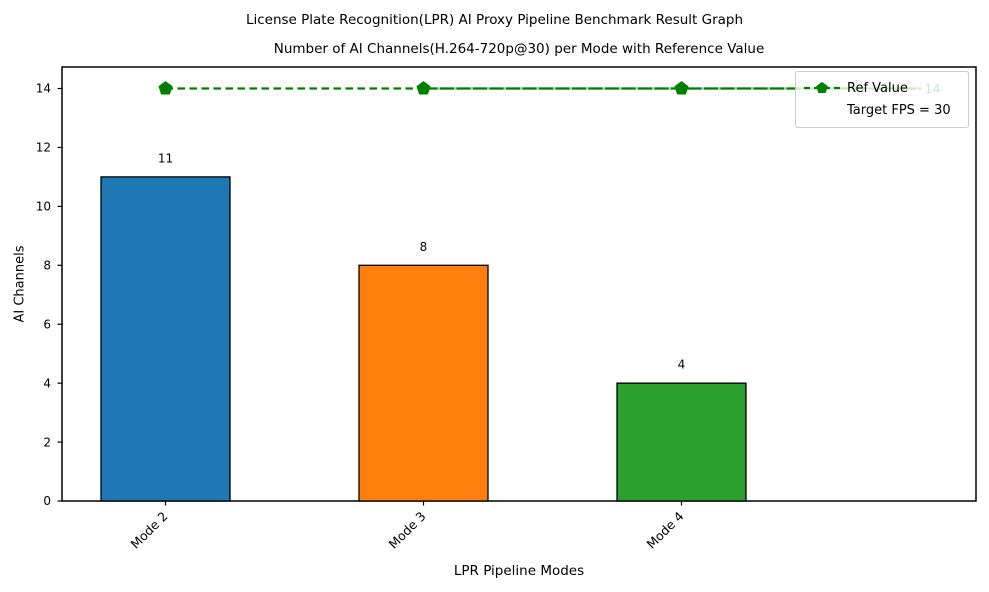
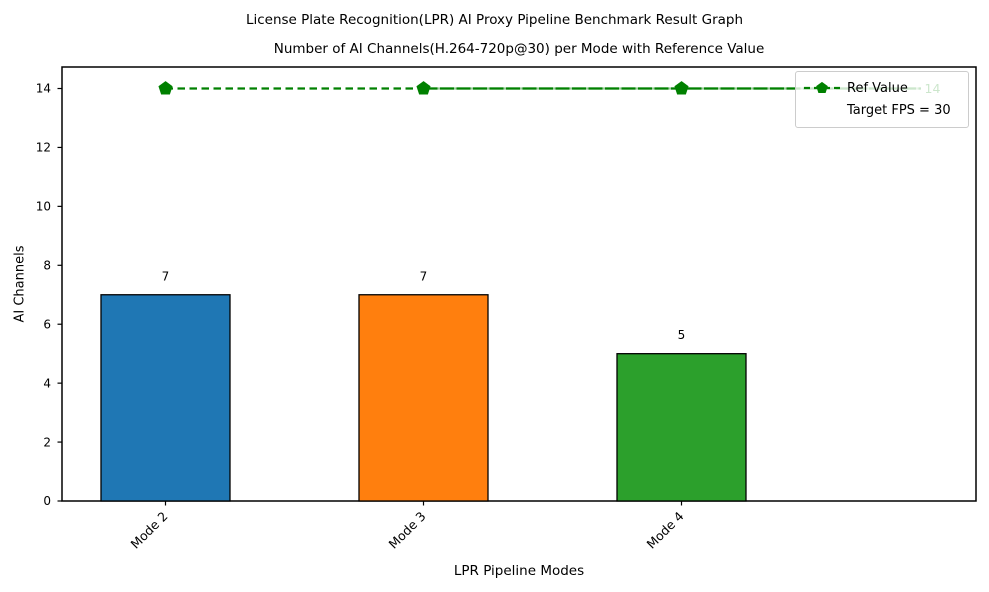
Mode 2: 11 -> 7
Mode 3: 8 -> 7
Mode 4: 4 -> 5
